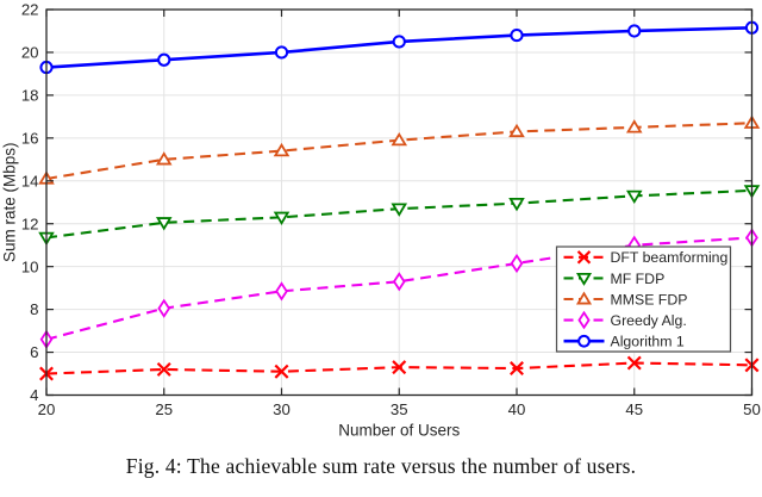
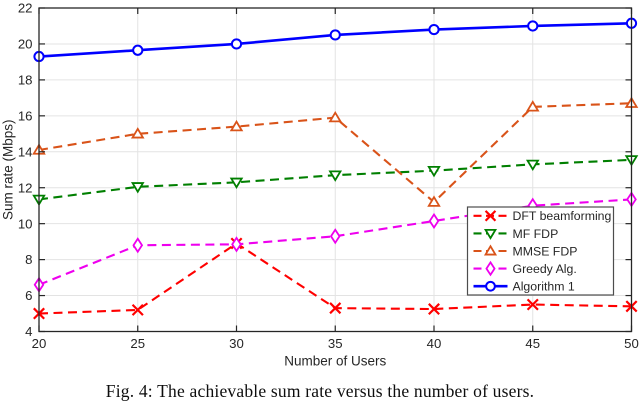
Greedy Alg./25: 8.1 -> 8.8
DFT beamforming/30: 5.1 -> 8.9
MMSE FDP/40: 16.3 -> 11.2
